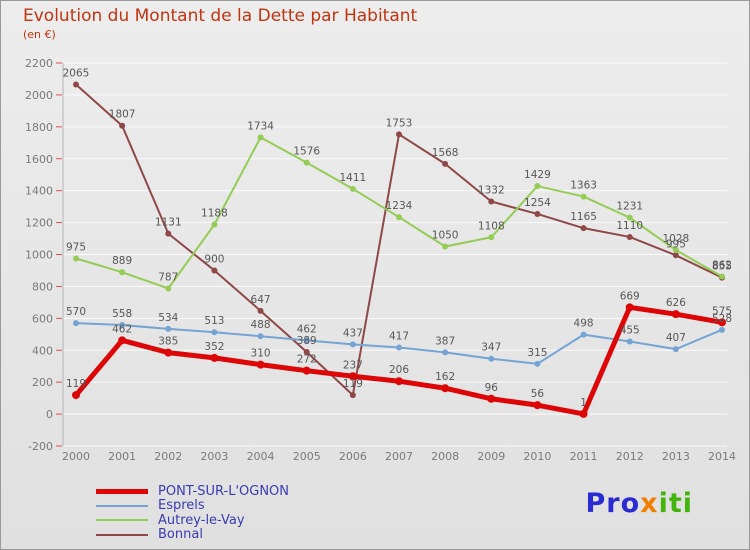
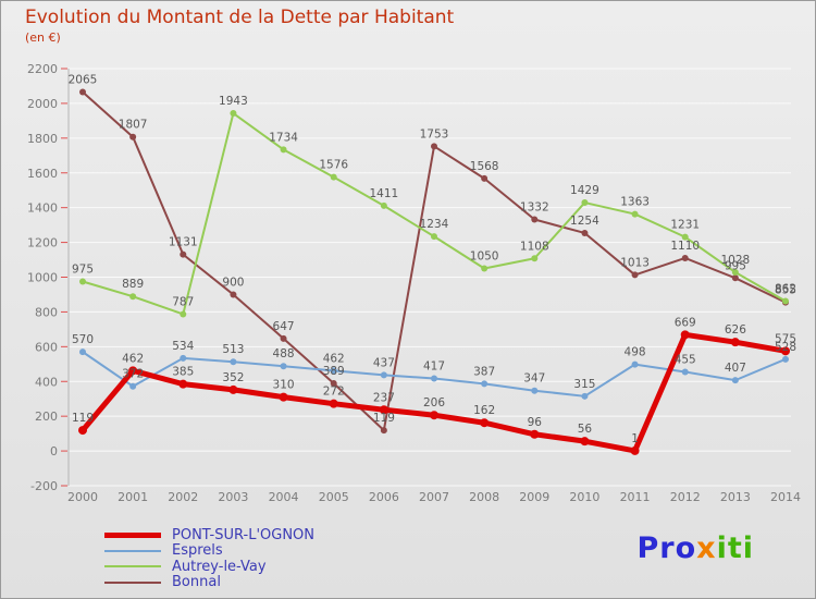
Esprels/2001: 558 -> 372
Autrey-le-Vay/2003: 1188 -> 1943
Bonnal/2011: 1165 -> 1013
